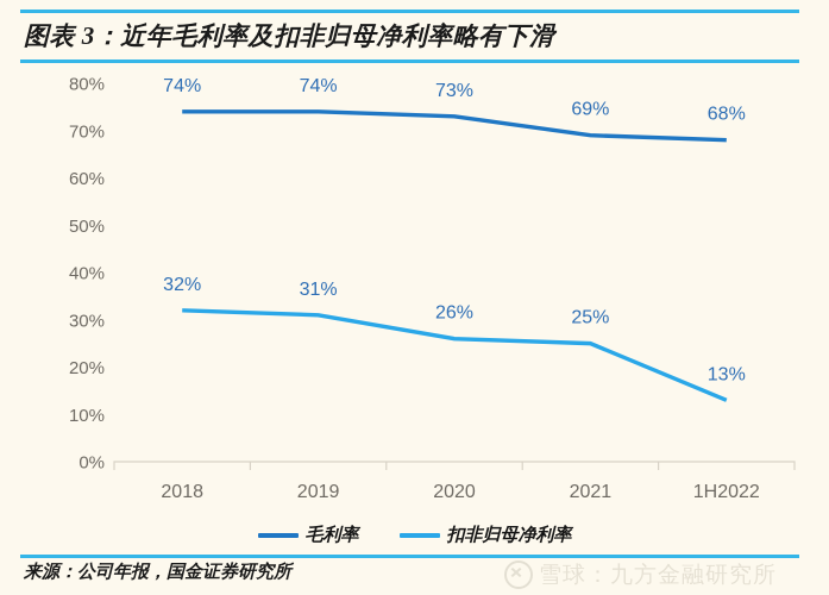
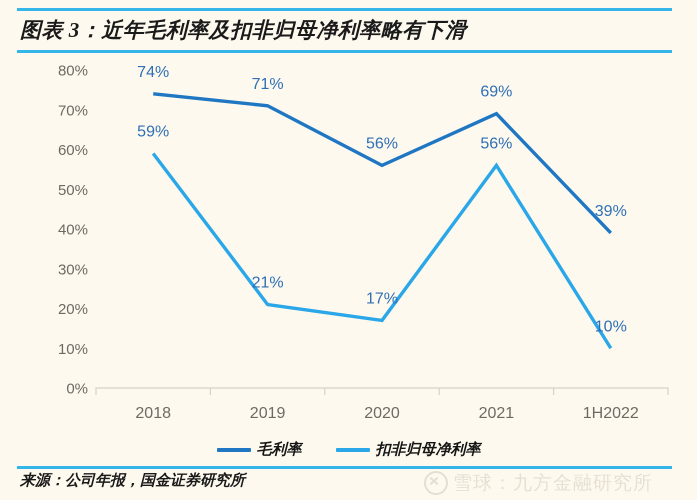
扣非归母净利率/2018: 32% -> 59%
毛利率/2019: 74% -> 71%
扣非归母净利率/2019: 31% -> 21%
毛利率/2020: 73% -> 56%
扣非归母净利率/2020: 26% -> 17%
扣非归母净利率/2021: 25% -> 56%
毛利率/1H2022: 68% -> 39%
扣非归母净利率/1H2022: 13% -> 10%
